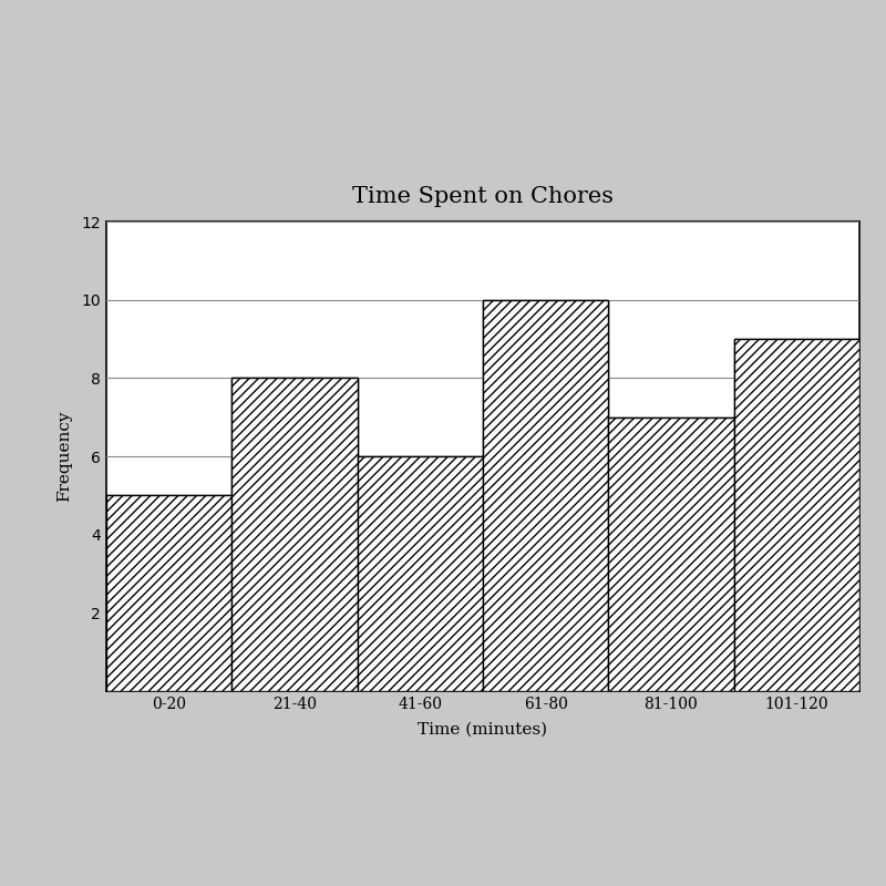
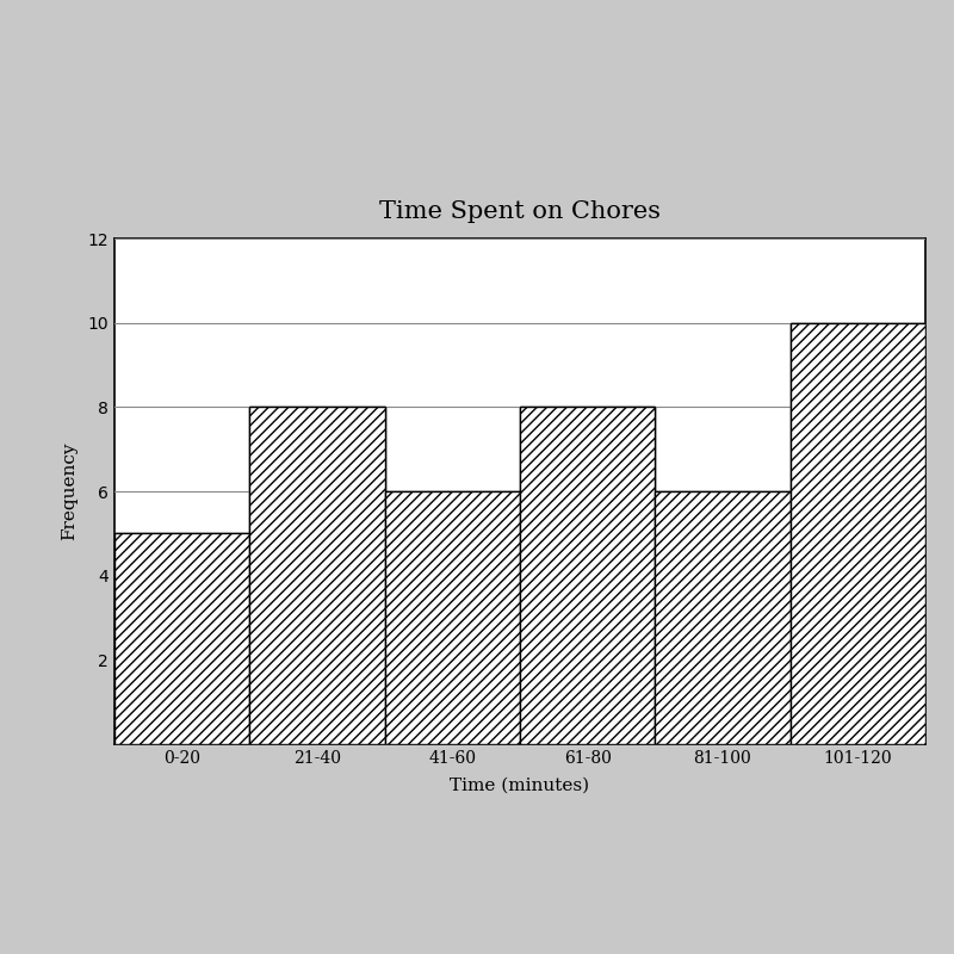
61-80: 10 -> 8
81-100: 7 -> 6
101-120: 9 -> 10
